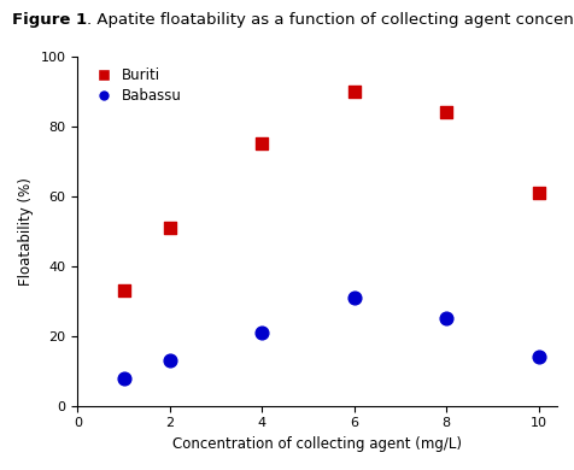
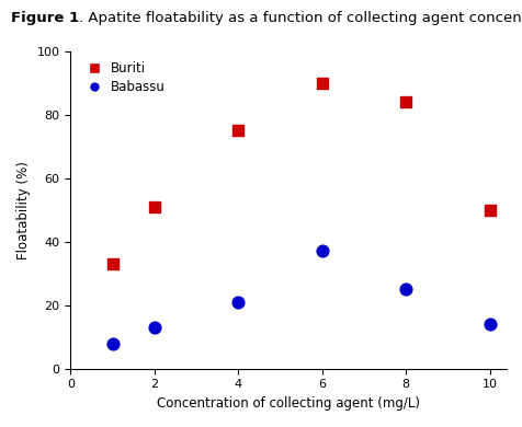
Babassu/6: 31 -> 37
Buriti/10: 61 -> 50
